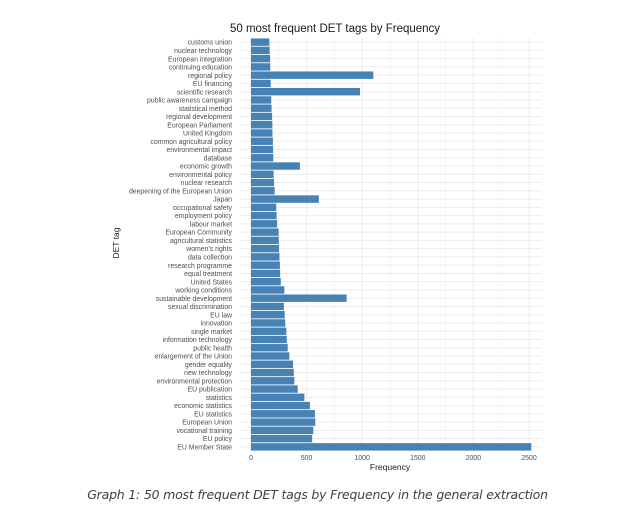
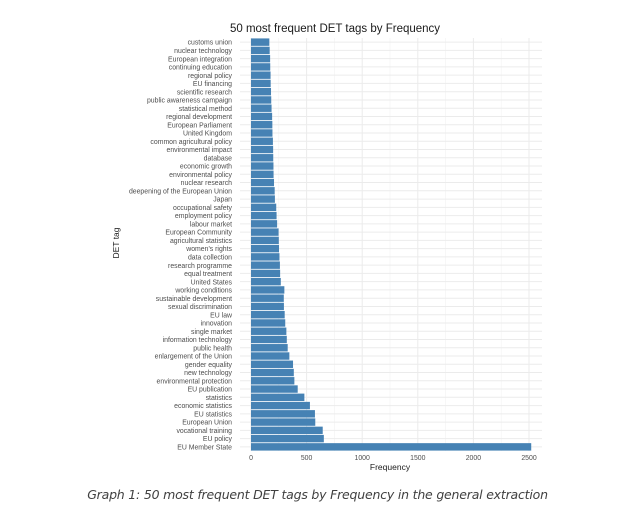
regional policy: 1100 -> 180
scientific research: 980 -> 180
economic growth: 440 -> 200
Japan: 610 -> 220
sustainable development: 860 -> 300
vocational training: 560 -> 640
EU policy: 550 -> 660
